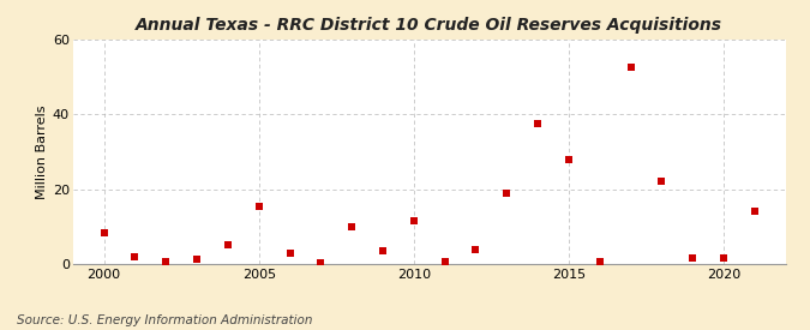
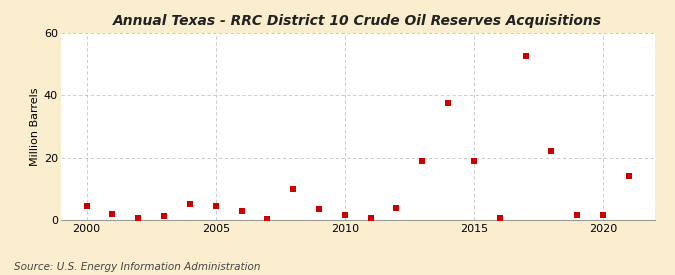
2000: 8.5 -> 4.5
2005: 15.5 -> 4.5
2010: 11.5 -> 1.5
2015: 28.0 -> 19.0
